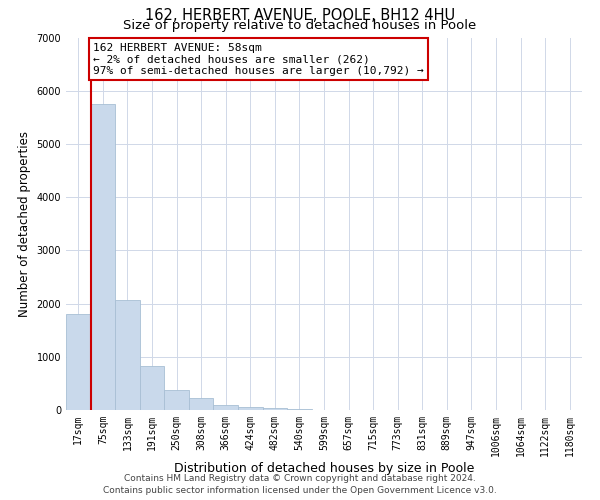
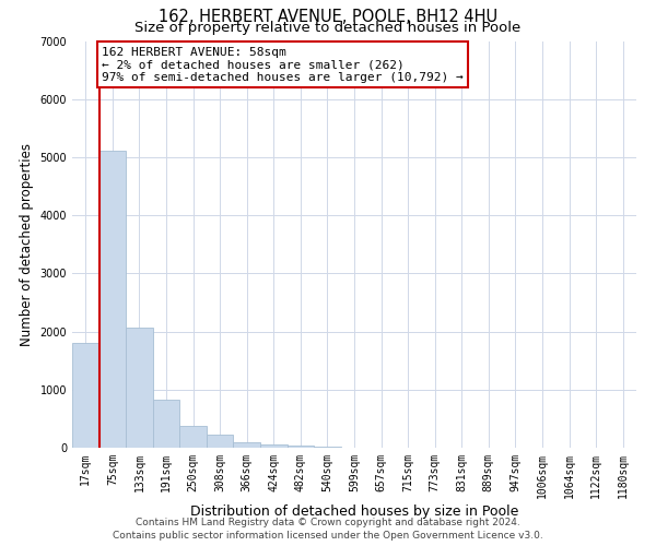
75sqm: 5750 -> 5120
